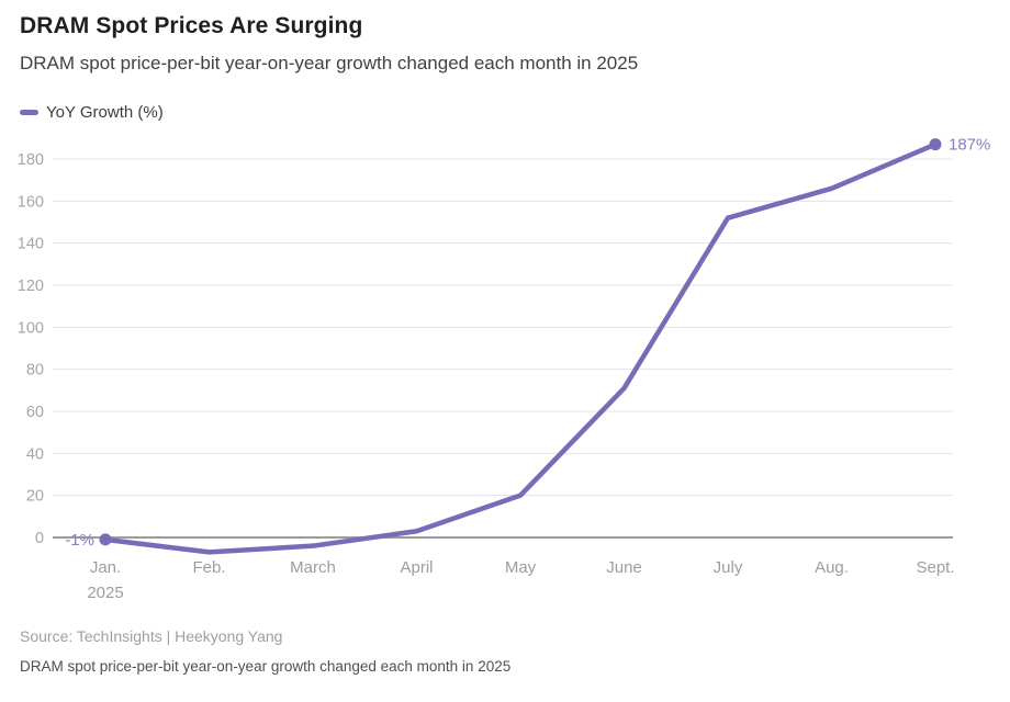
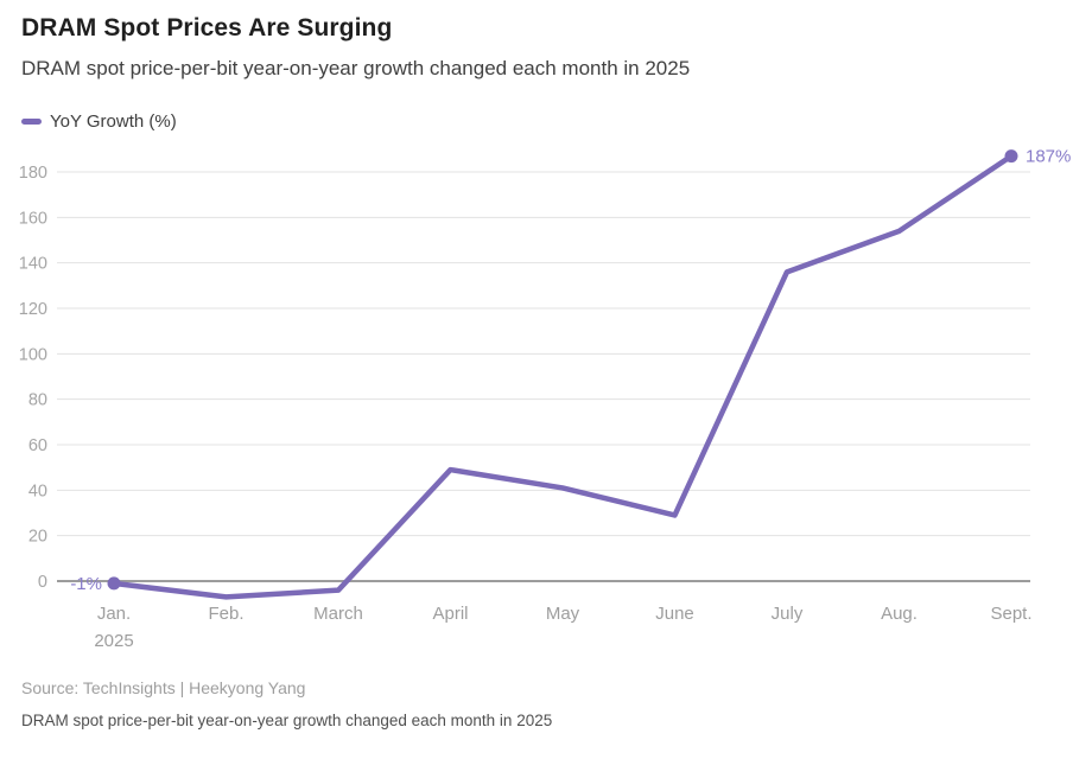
April: 3 -> 49
May: 20 -> 41
June: 71 -> 29
July: 152 -> 136
Aug.: 166 -> 154
